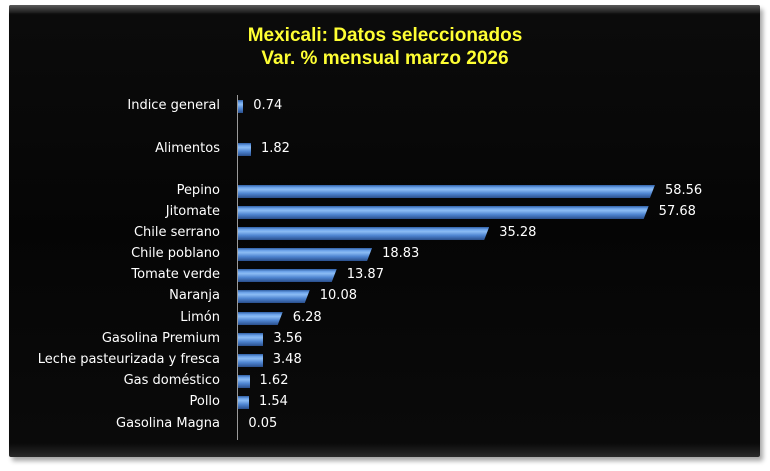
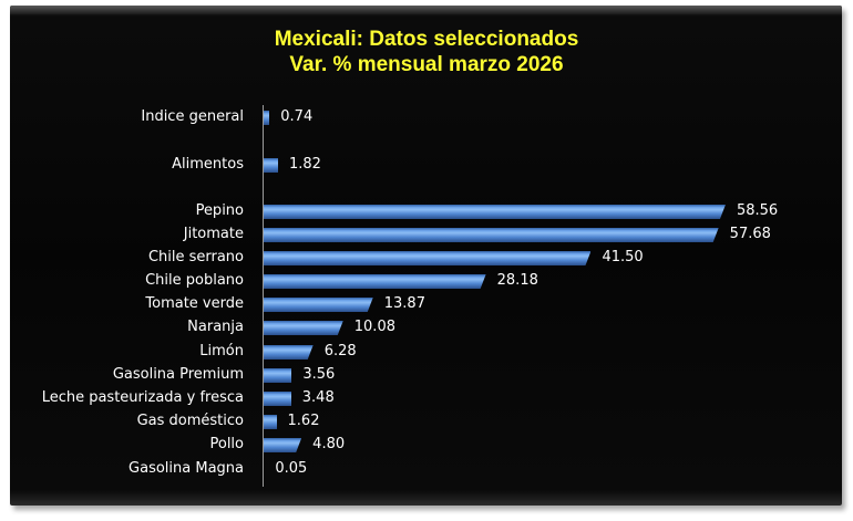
Chile serrano: 35.28 -> 41.50
Chile poblano: 18.83 -> 28.18
Pollo: 1.54 -> 4.80
